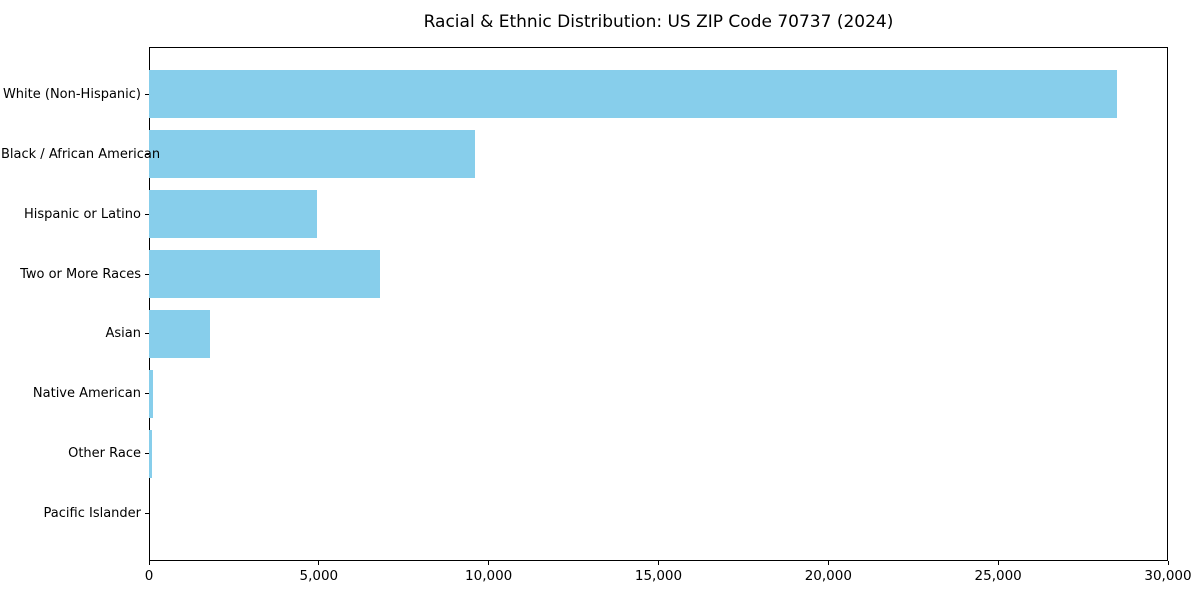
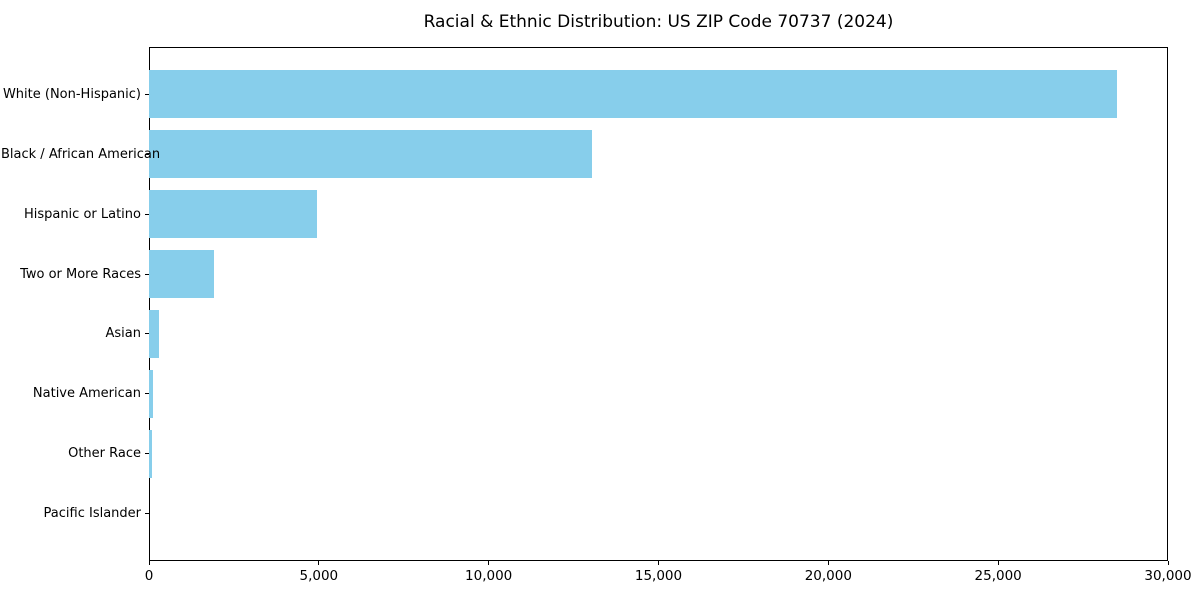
Black / African American: 9600 -> 13000
Two or More Races: 6800 -> 1900
Asian: 1800 -> 300
